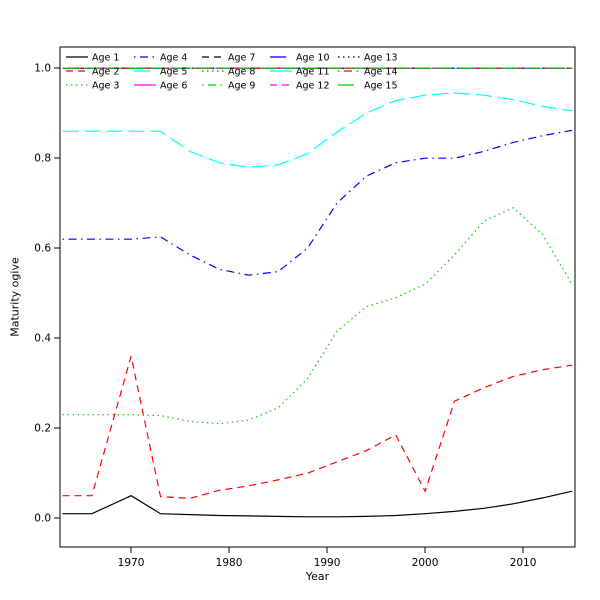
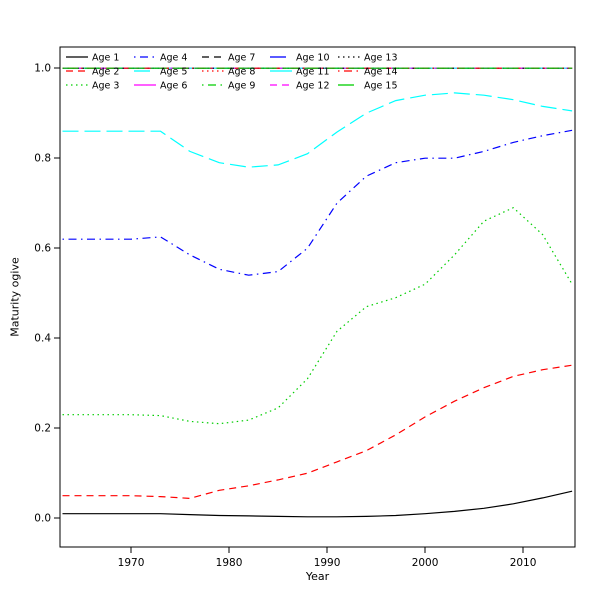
Age 1/1970: 0.05 -> 0.01
Age 2/1970: 0.36 -> 0.05
Age 2/2000: 0.06 -> 0.23
